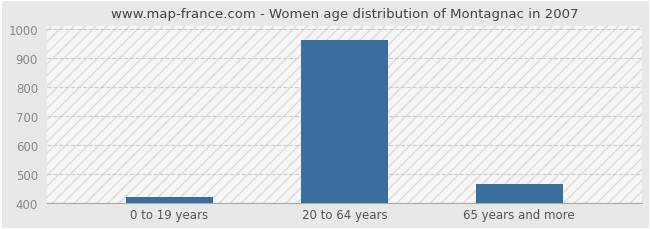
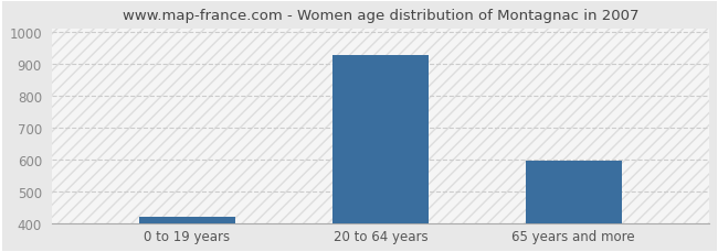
20 to 64 years: 960 -> 925
65 years and more: 465 -> 595
